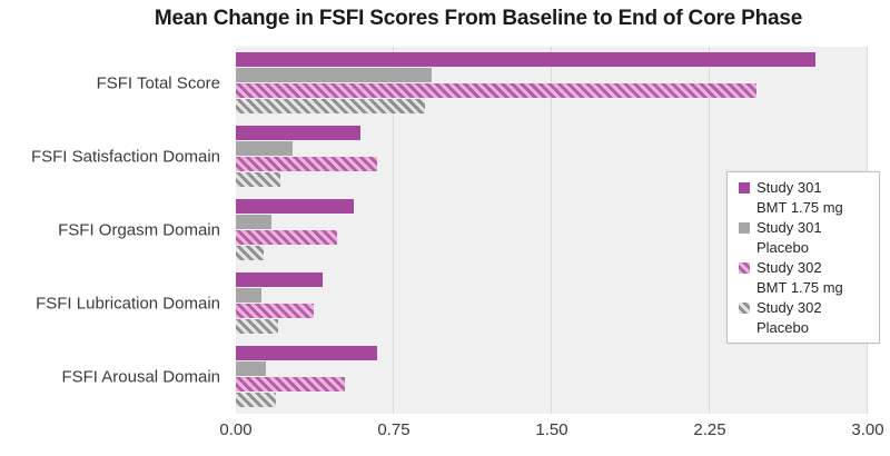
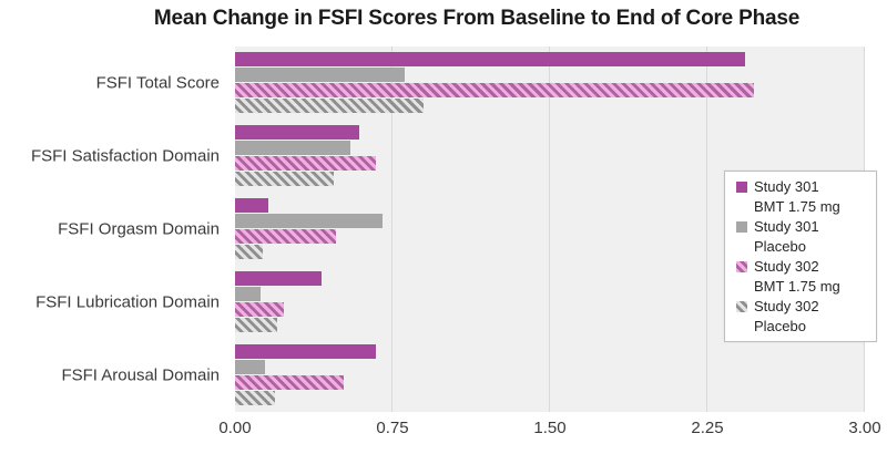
Study 301 BMT 1.75 mg/FSFI Total Score: 2.75 -> 2.43
Study 301 Placebo/FSFI Total Score: 0.93 -> 0.81
Study 301 Placebo/FSFI Satisfaction Domain: 0.27 -> 0.55
Study 302 Placebo/FSFI Satisfaction Domain: 0.21 -> 0.47
Study 301 BMT 1.75 mg/FSFI Orgasm Domain: 0.56 -> 0.16
Study 301 Placebo/FSFI Orgasm Domain: 0.17 -> 0.70
Study 302 BMT 1.75 mg/FSFI Lubrication Domain: 0.37 -> 0.23
